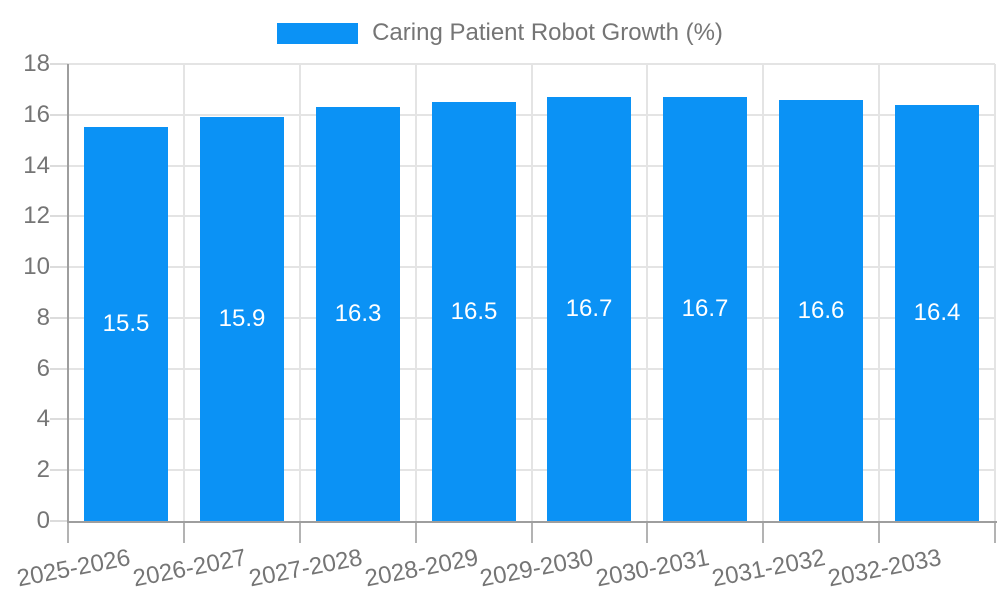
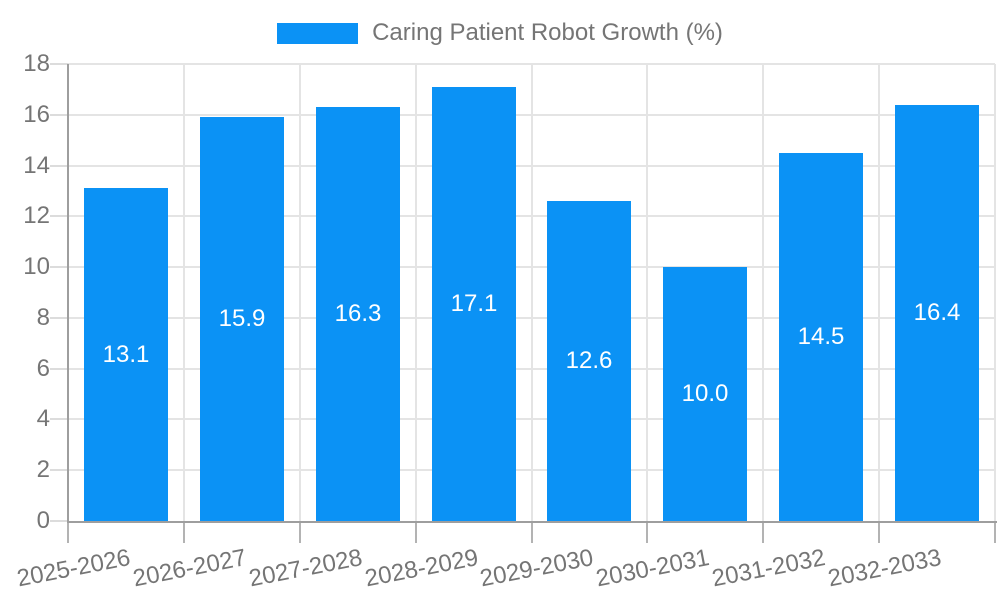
2025-2026: 15.5 -> 13.1
2028-2029: 16.5 -> 17.1
2029-2030: 16.7 -> 12.6
2030-2031: 16.7 -> 10.0
2031-2032: 16.6 -> 14.5
